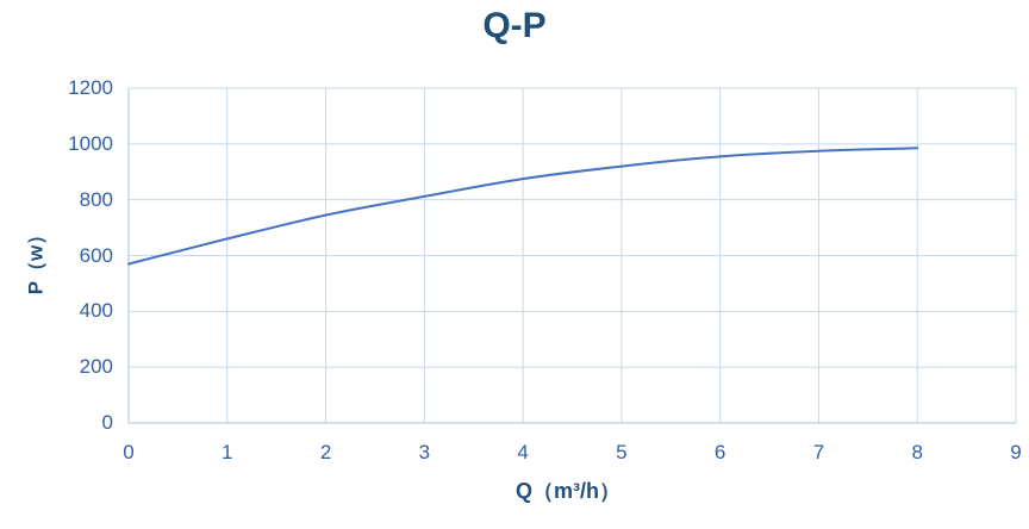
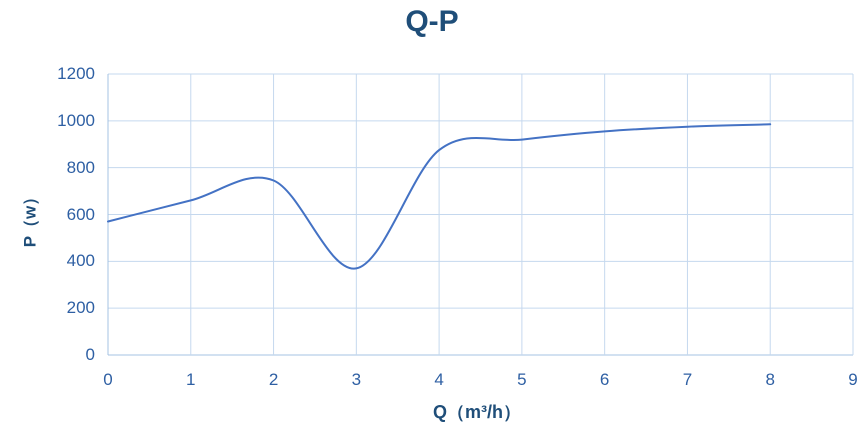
3: 810 -> 370
